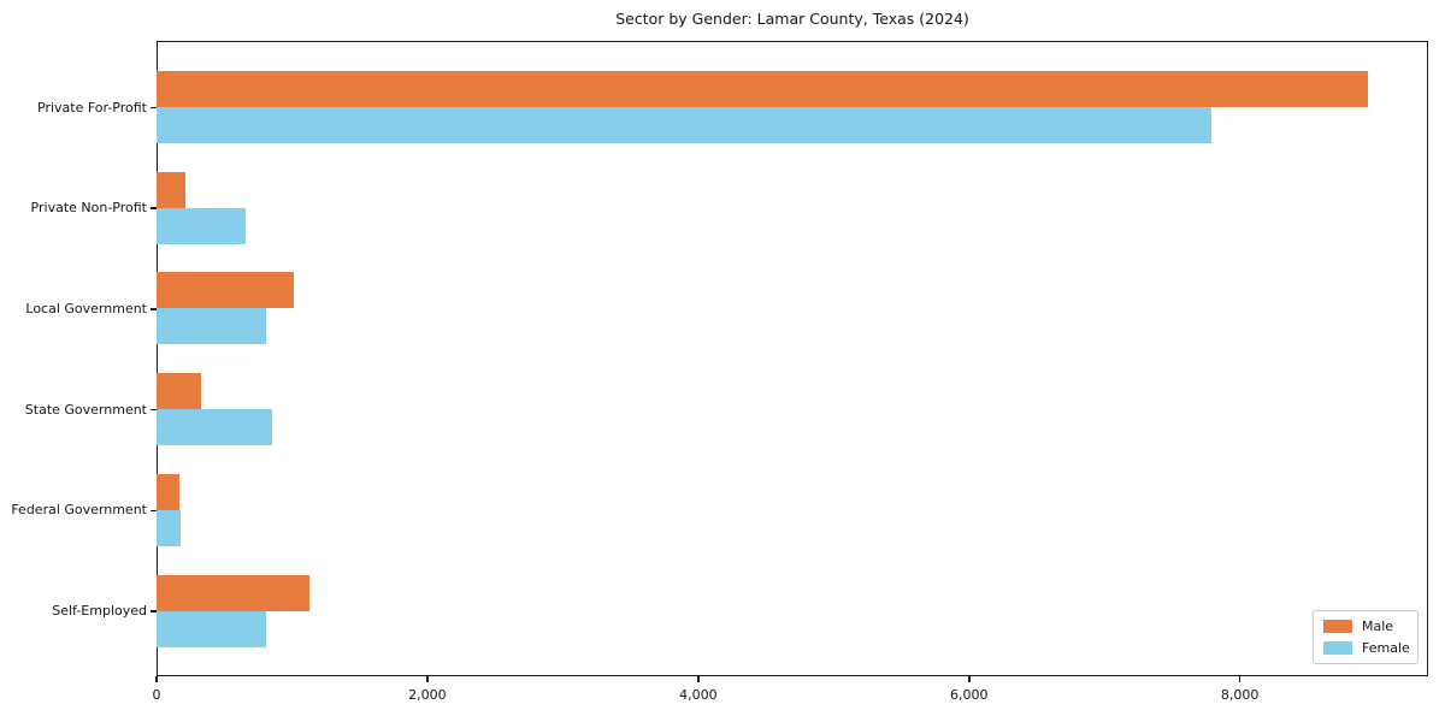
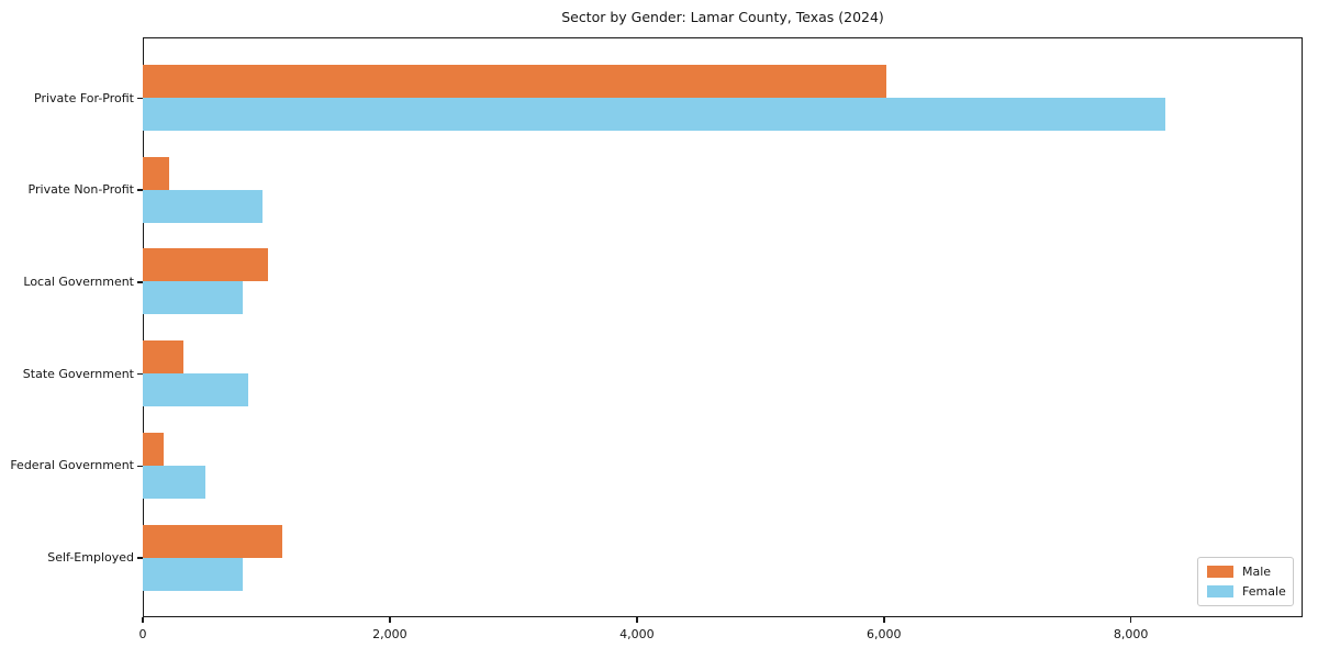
Male/Private For-Profit: 8950 -> 6020
Female/Private For-Profit: 7790 -> 8280
Female/Private Non-Profit: 660 -> 970
Female/Federal Government: 180 -> 510
